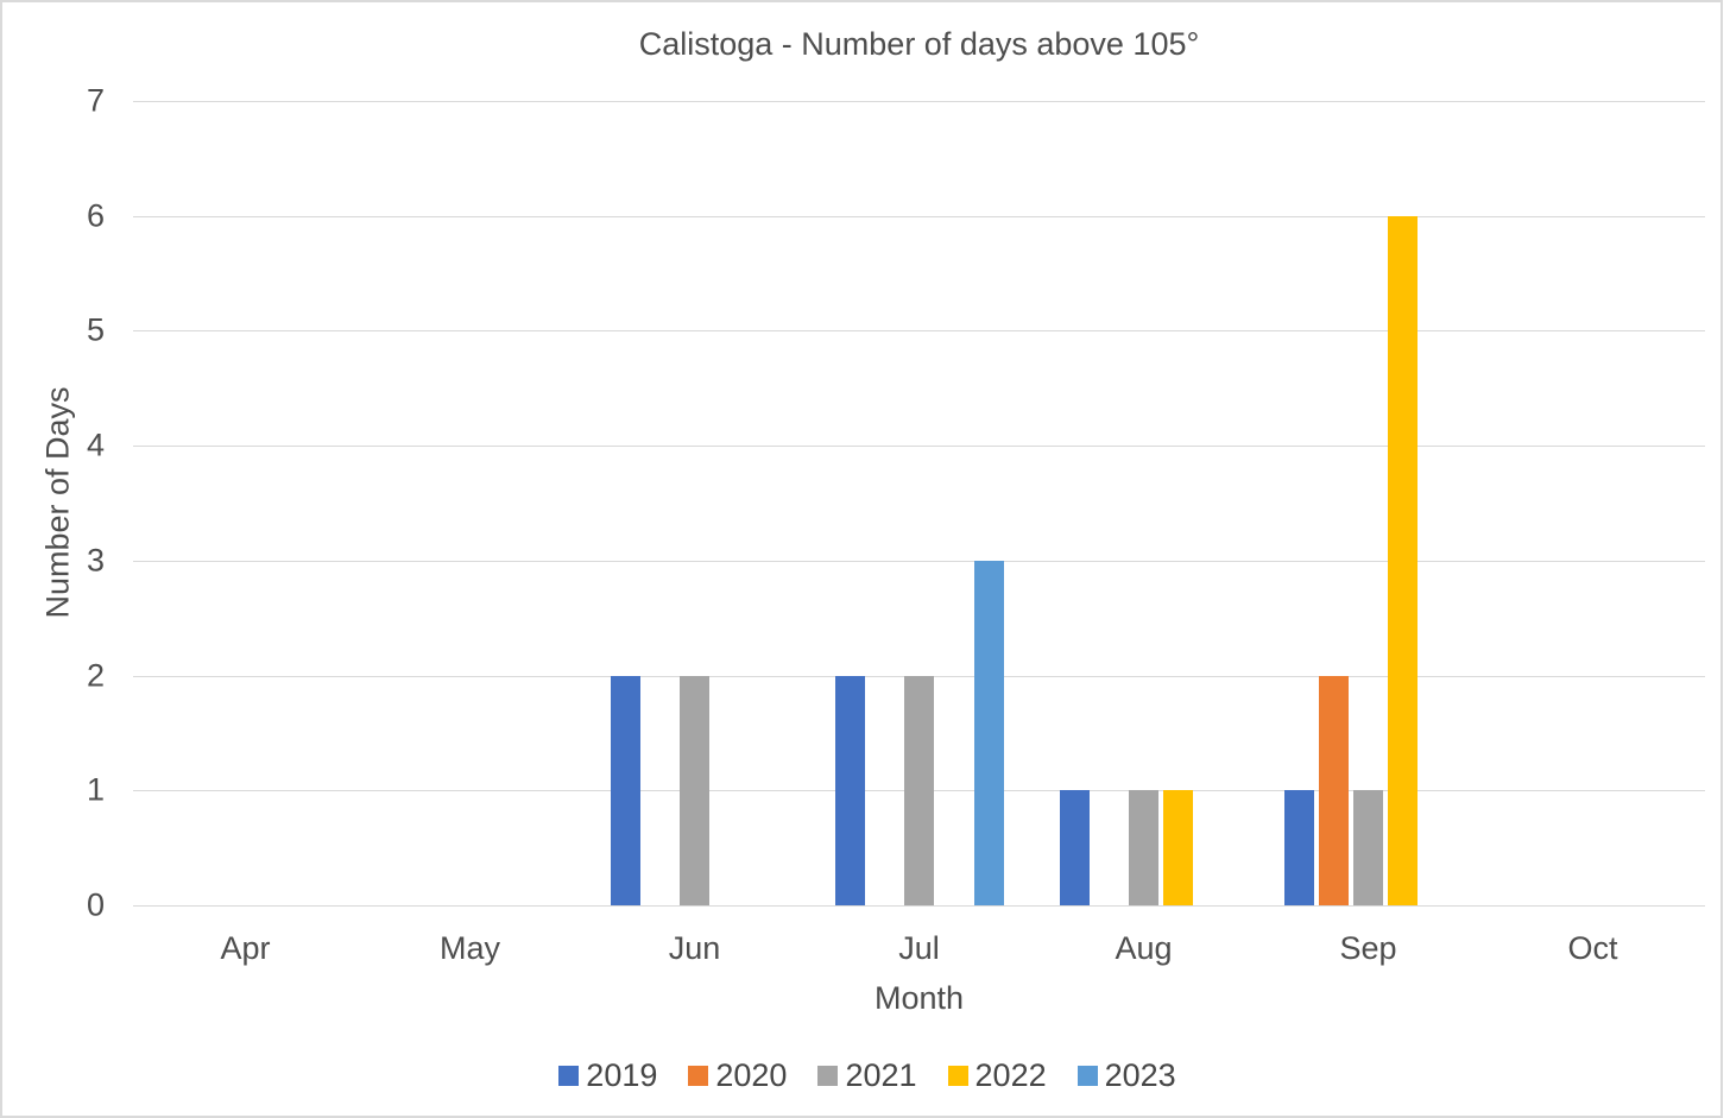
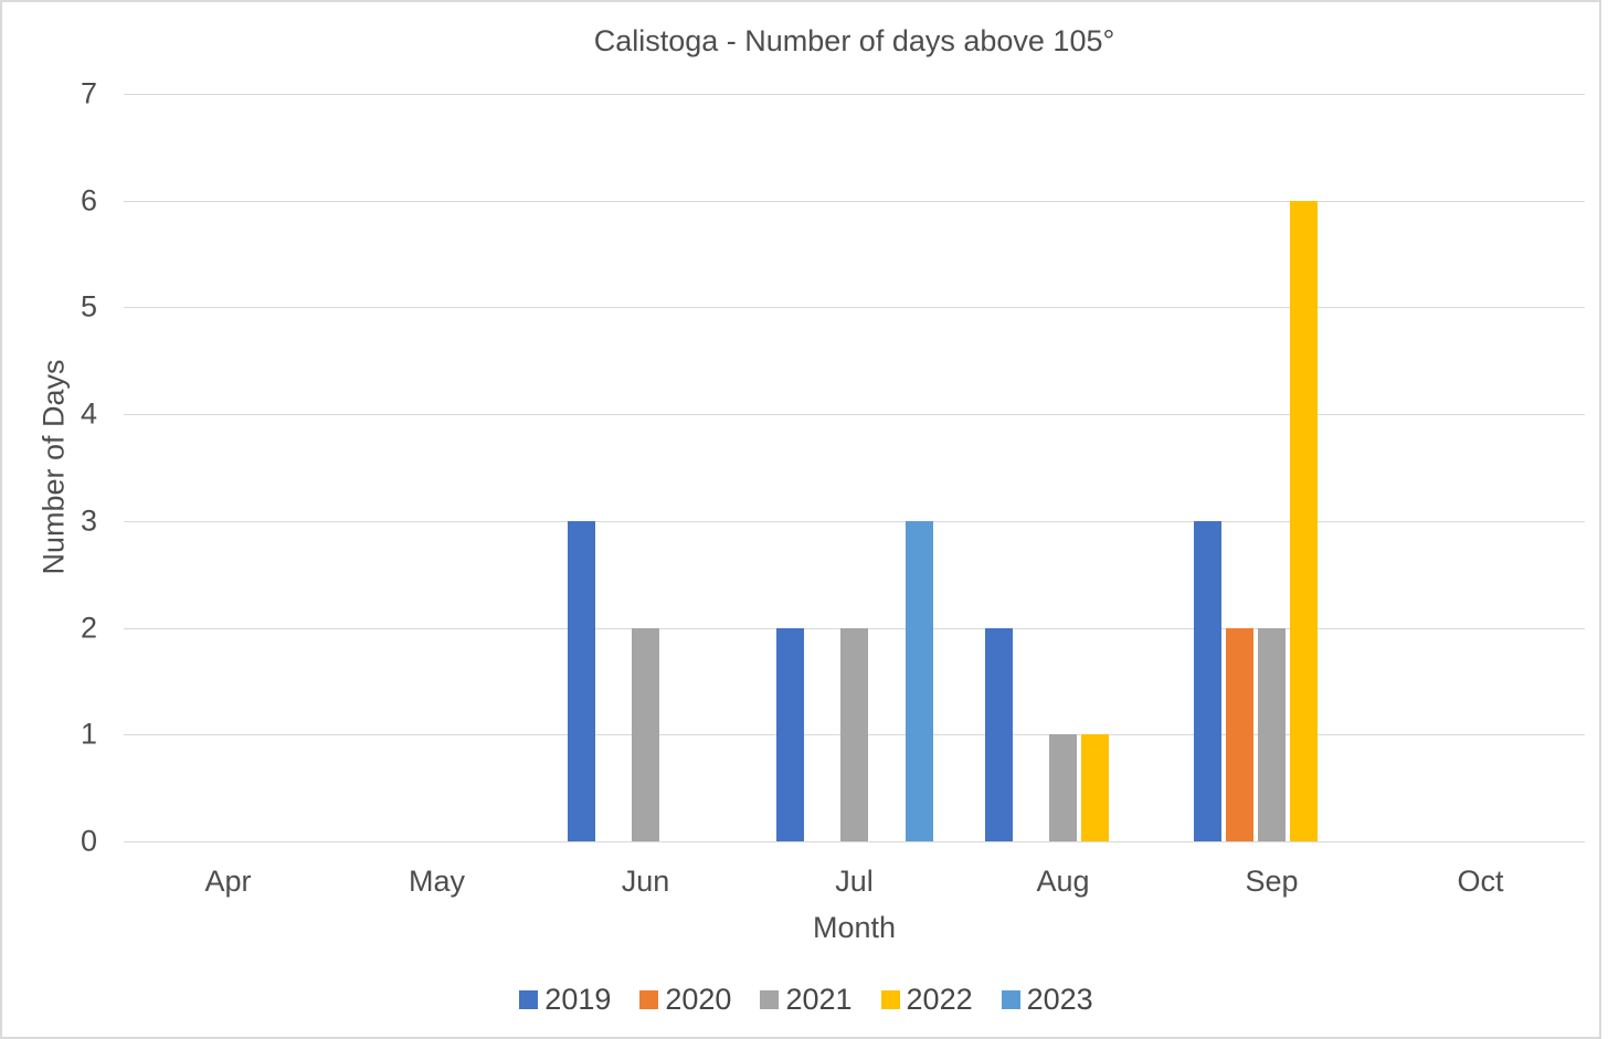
2019/Jun: 2 -> 3
2019/Aug: 1 -> 2
2019/Sep: 1 -> 3
2021/Sep: 1 -> 2
